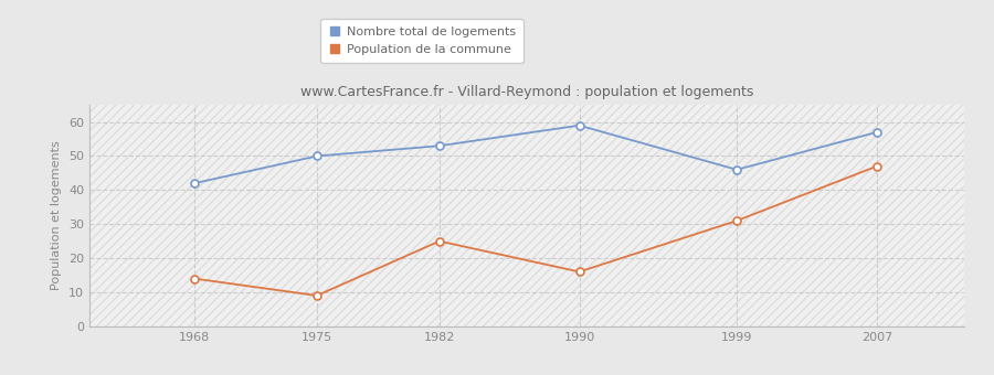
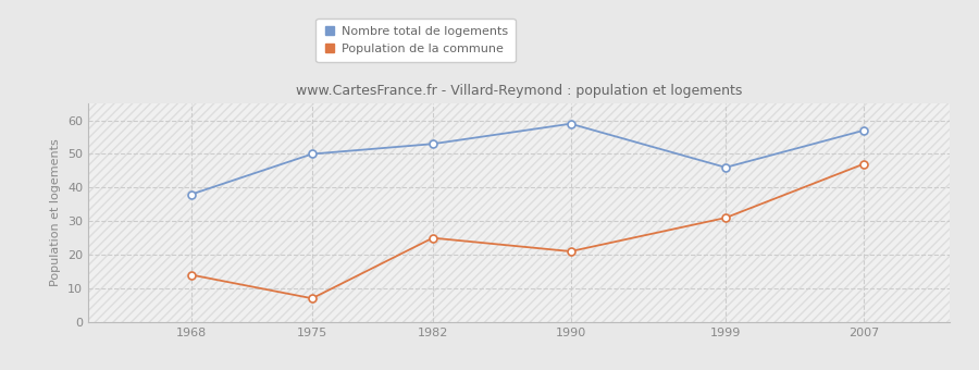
Nombre total de logements/1968: 42 -> 38
Population de la commune/1975: 9 -> 7
Population de la commune/1990: 16 -> 21
